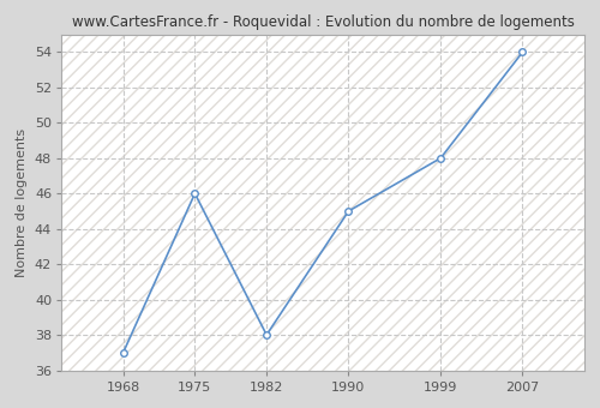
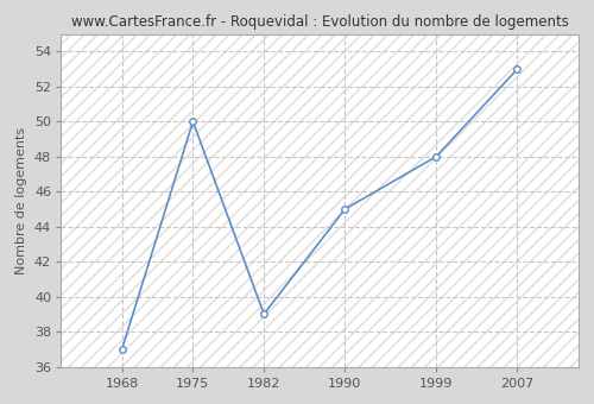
1975: 46 -> 50
1982: 38 -> 39
2007: 54 -> 53
